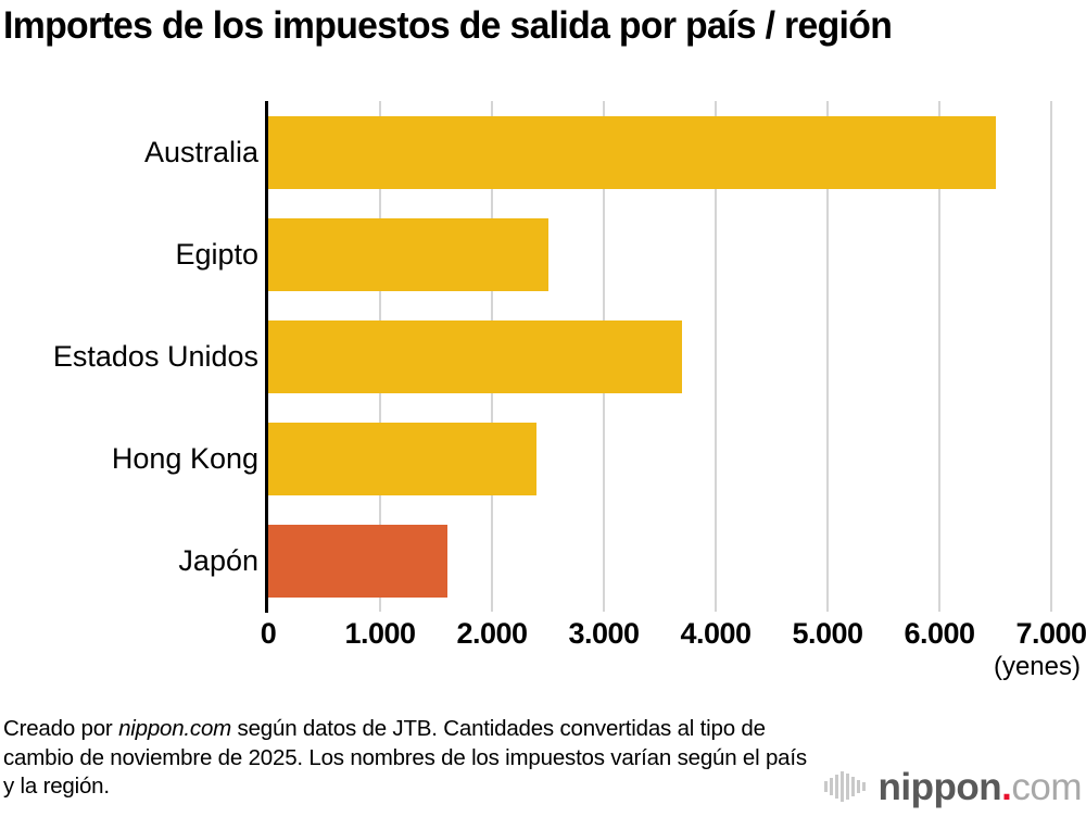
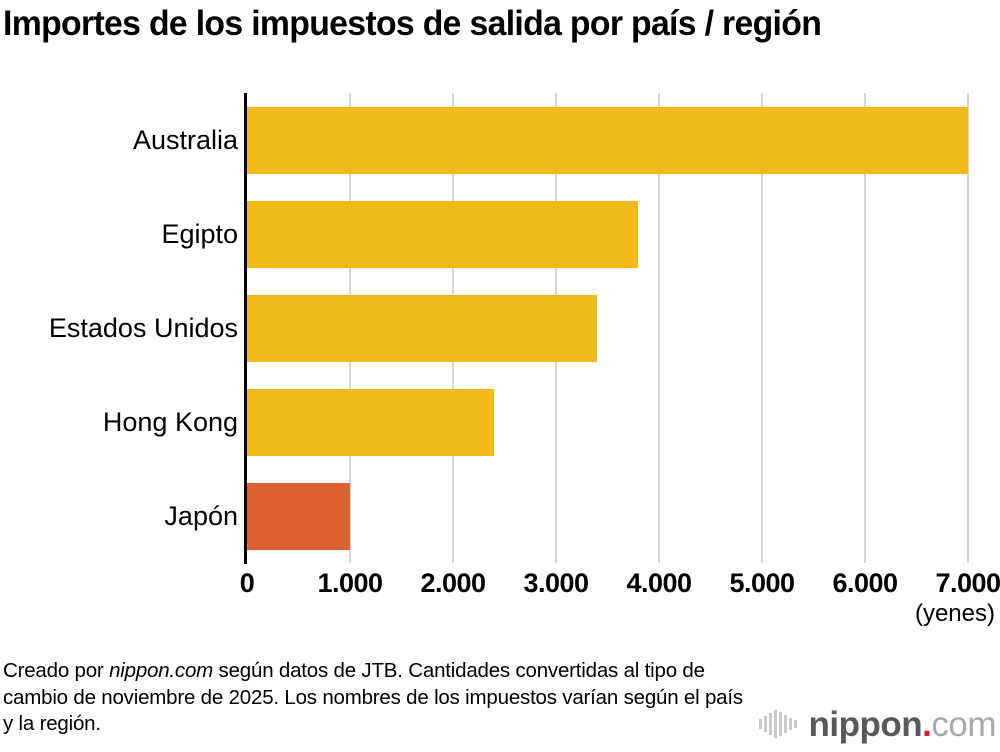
Australia: 6500 -> 7000
Egipto: 2500 -> 3800
Estados Unidos: 3700 -> 3400
Japón: 1600 -> 1000
